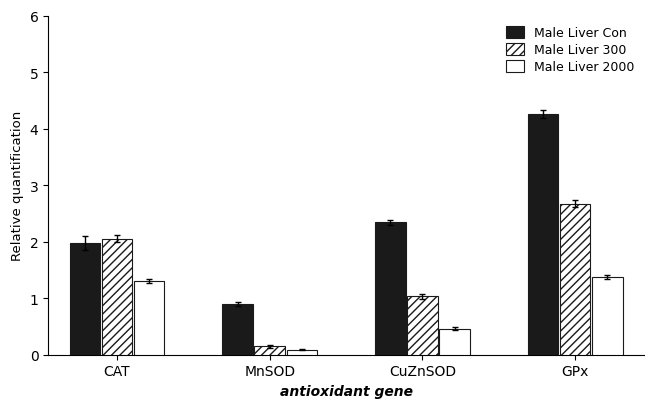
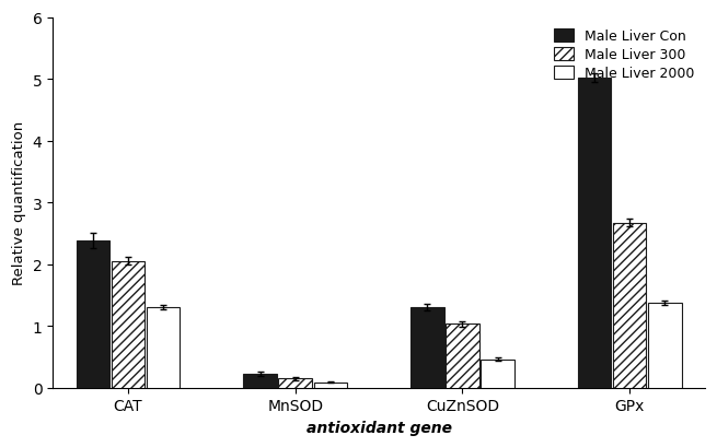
Male Liver Con/CAT: 1.98 -> 2.38
Male Liver Con/MnSOD: 0.90 -> 0.22
Male Liver Con/CuZnSOD: 2.34 -> 1.30
Male Liver Con/GPx: 4.26 -> 5.02
